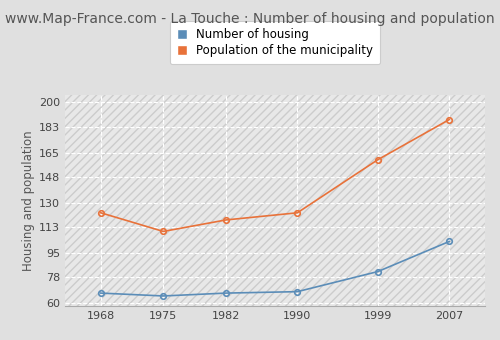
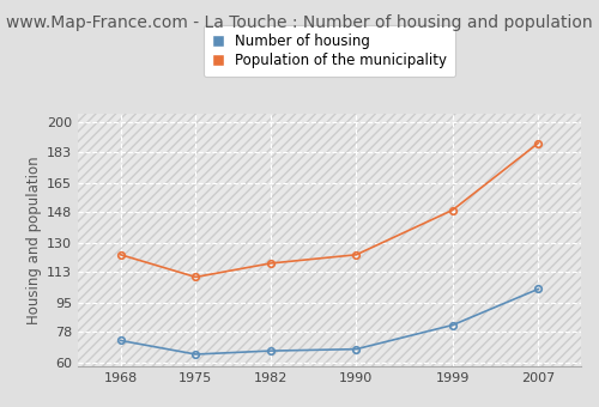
Number of housing/1968: 67 -> 73
Population of the municipality/1999: 160 -> 149
